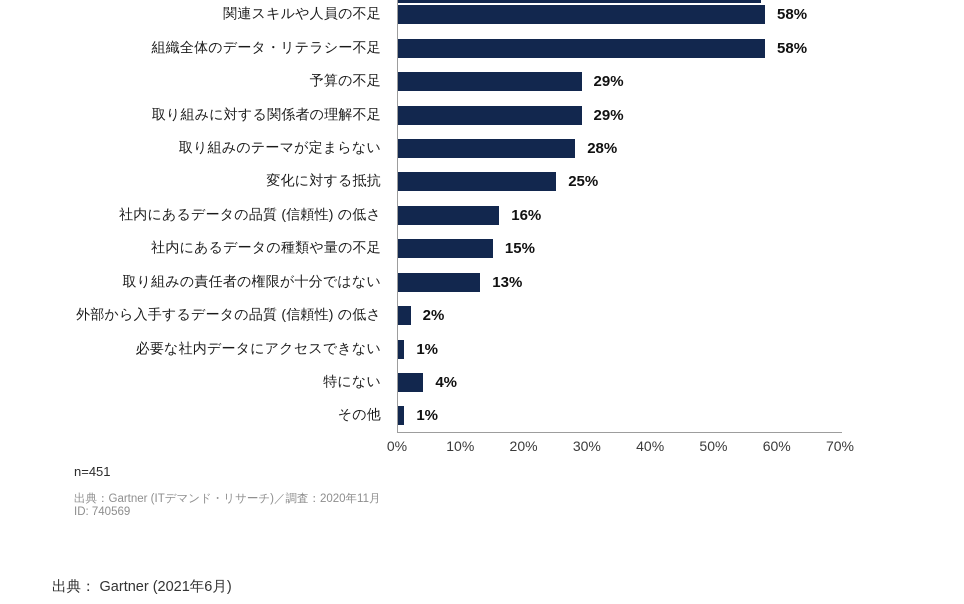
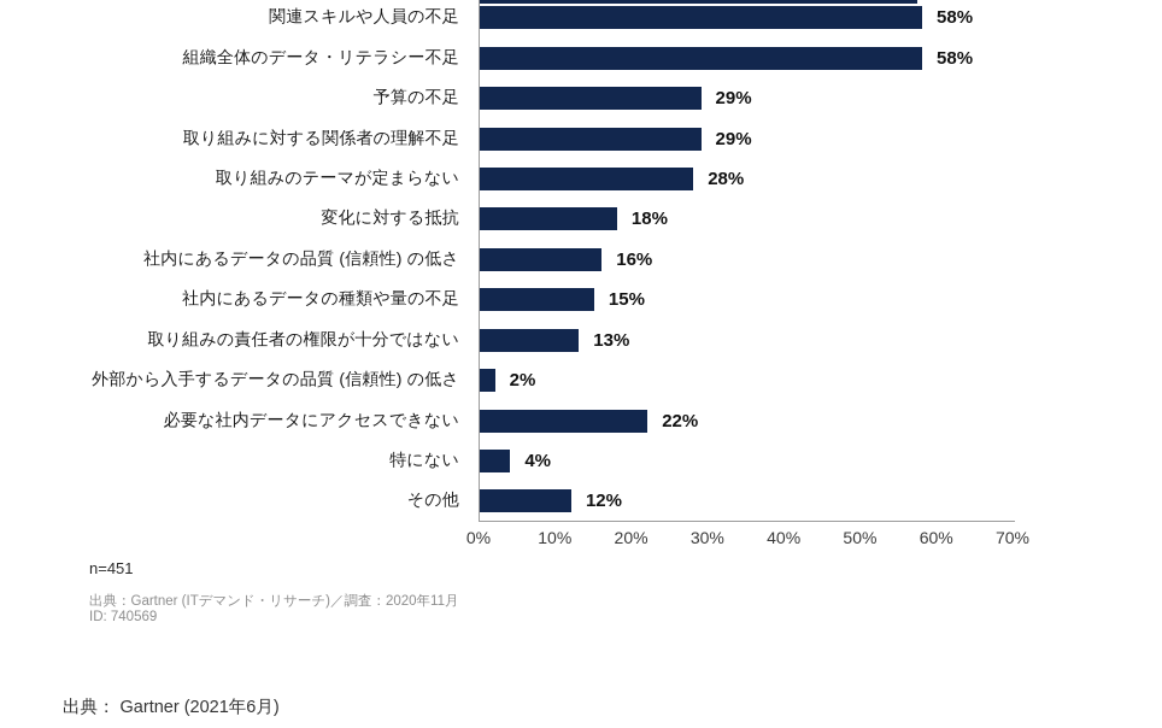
変化に対する抵抗: 25% -> 18%
必要な社内データにアクセスできない: 1% -> 22%
その他: 1% -> 12%
